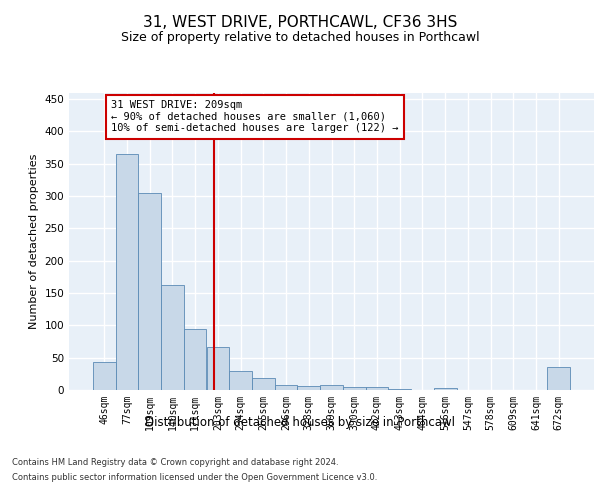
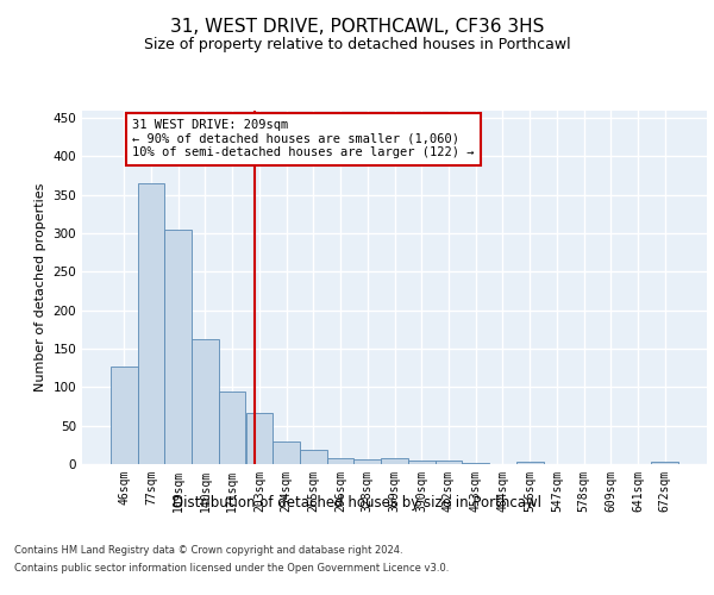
46sqm: 44 -> 127
672sqm: 36 -> 3
